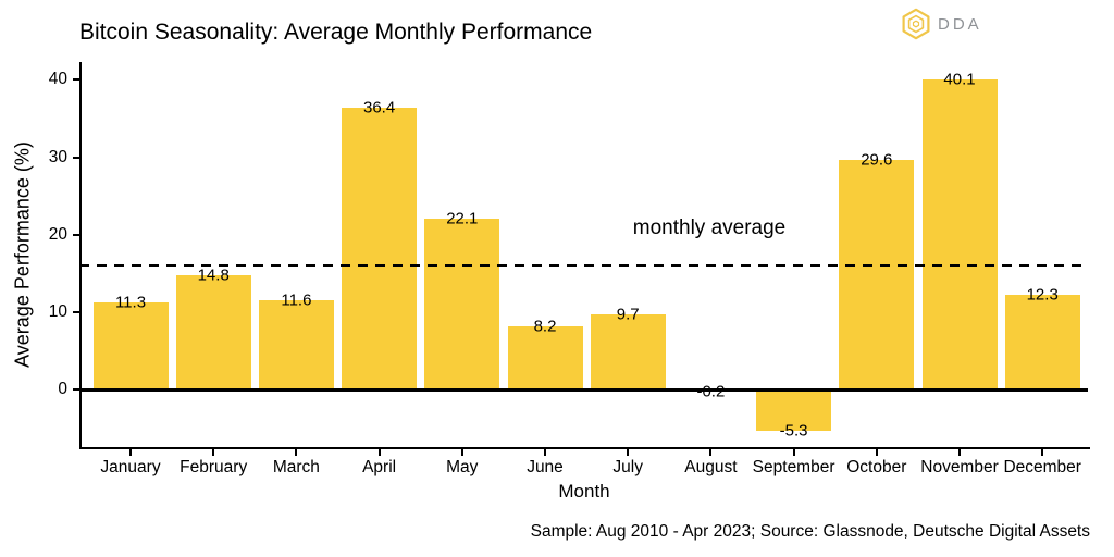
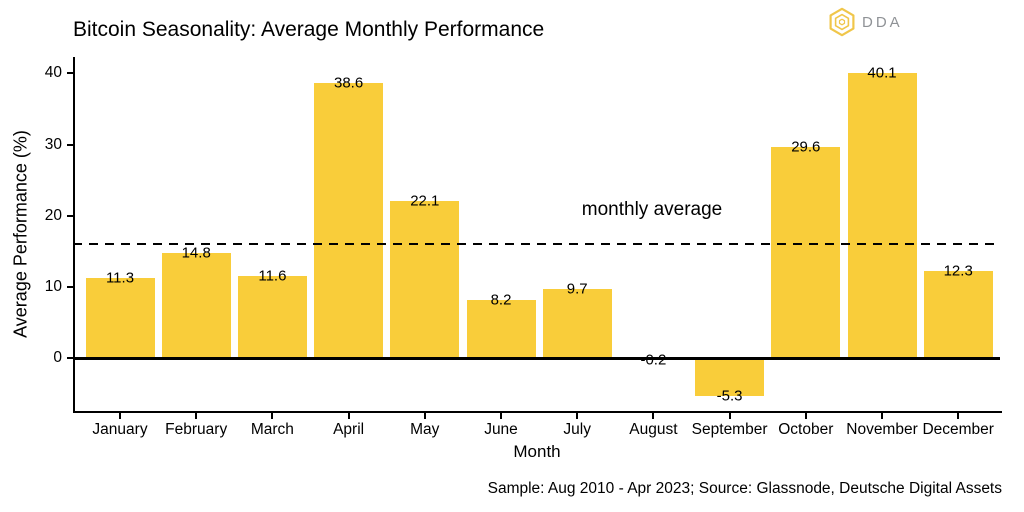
April: 36.4 -> 38.6
